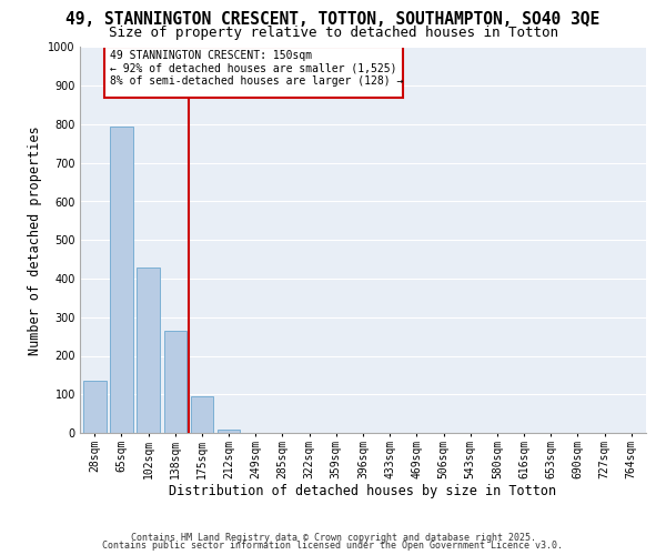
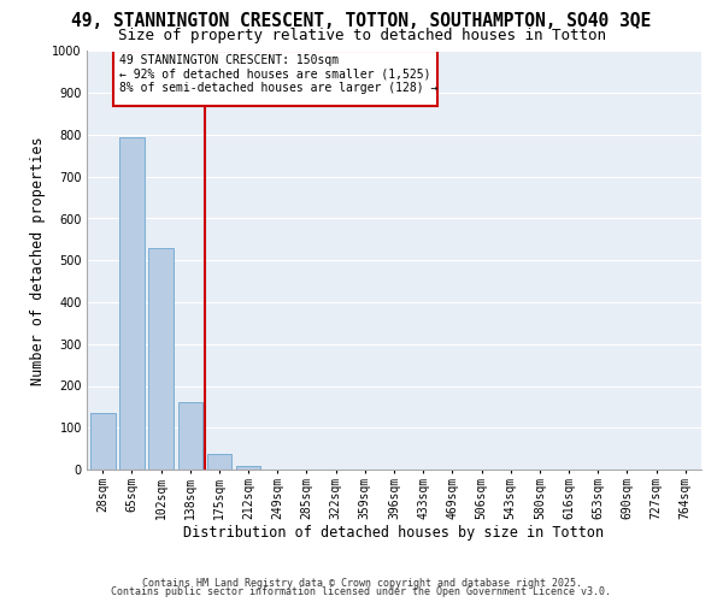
102sqm: 430 -> 530
138sqm: 265 -> 162
175sqm: 95 -> 38
